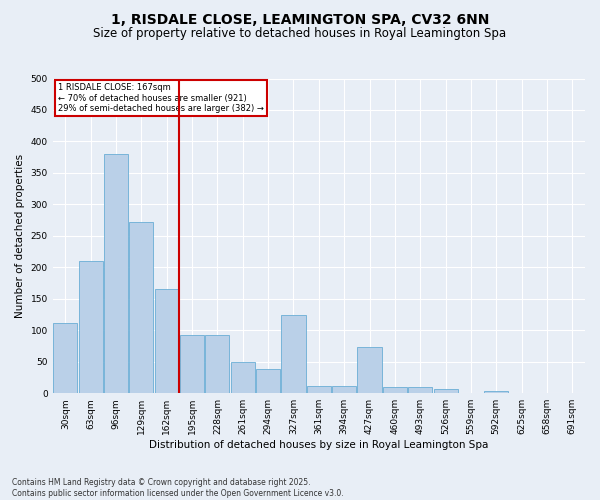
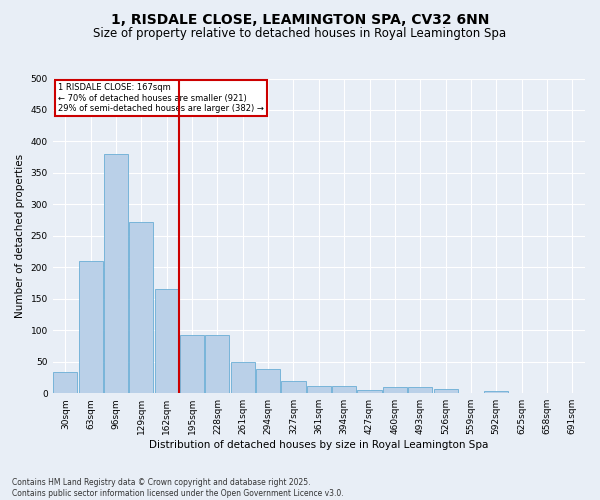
30sqm: 112 -> 33
327sqm: 124 -> 20
427sqm: 74 -> 5
